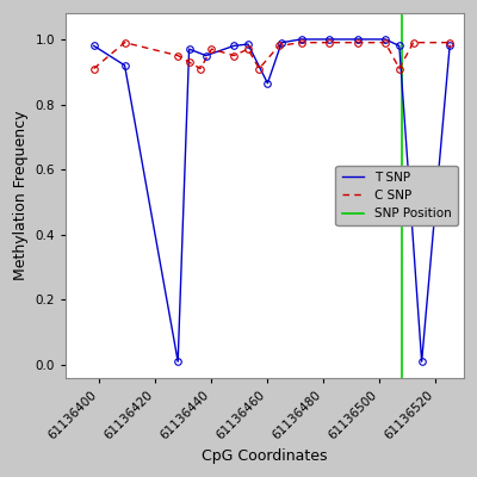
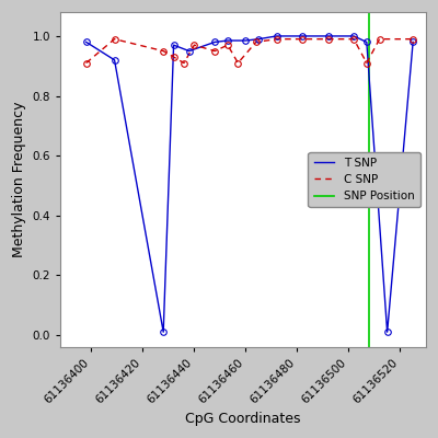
T SNP/61136460: 0.865 -> 0.985
